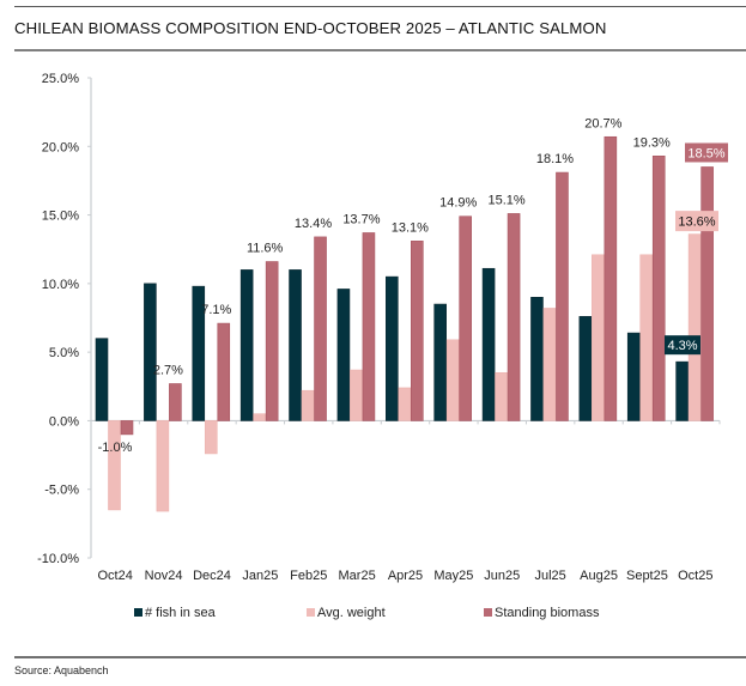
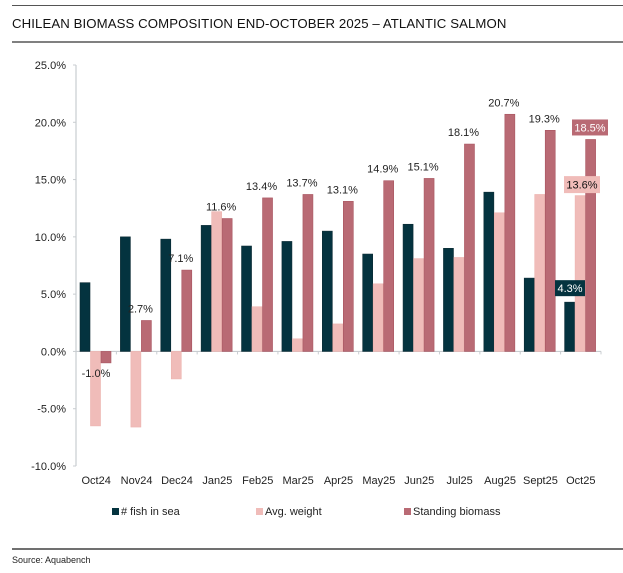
Avg. weight/Jan25: 0.5% -> 12.2%
# fish in sea/Feb25: 11.0% -> 9.2%
Avg. weight/Feb25: 2.2% -> 3.9%
Avg. weight/Mar25: 3.7% -> 1.1%
Avg. weight/Jun25: 3.5% -> 8.1%
# fish in sea/Aug25: 7.6% -> 13.9%
Avg. weight/Sept25: 12.1% -> 13.7%
